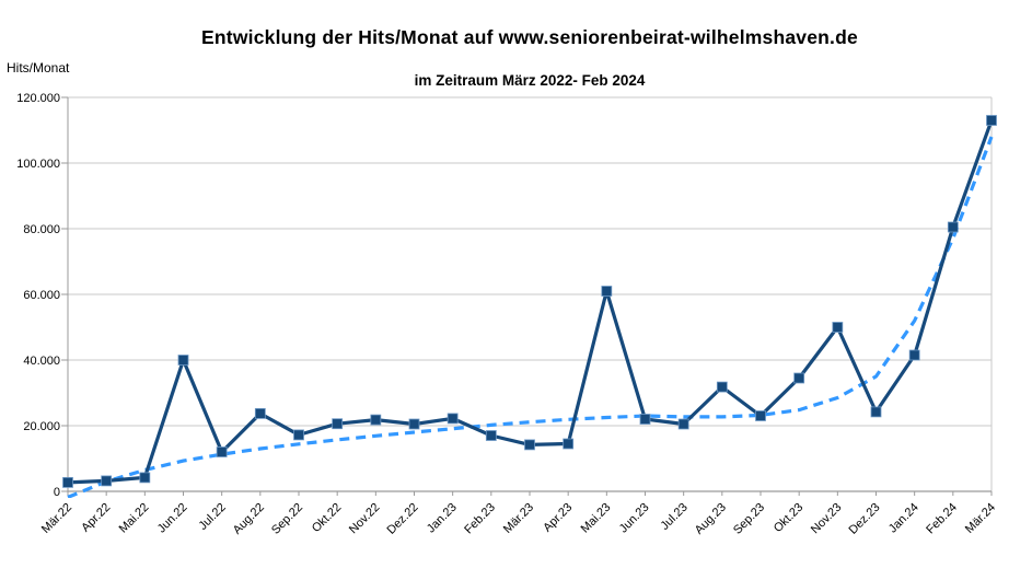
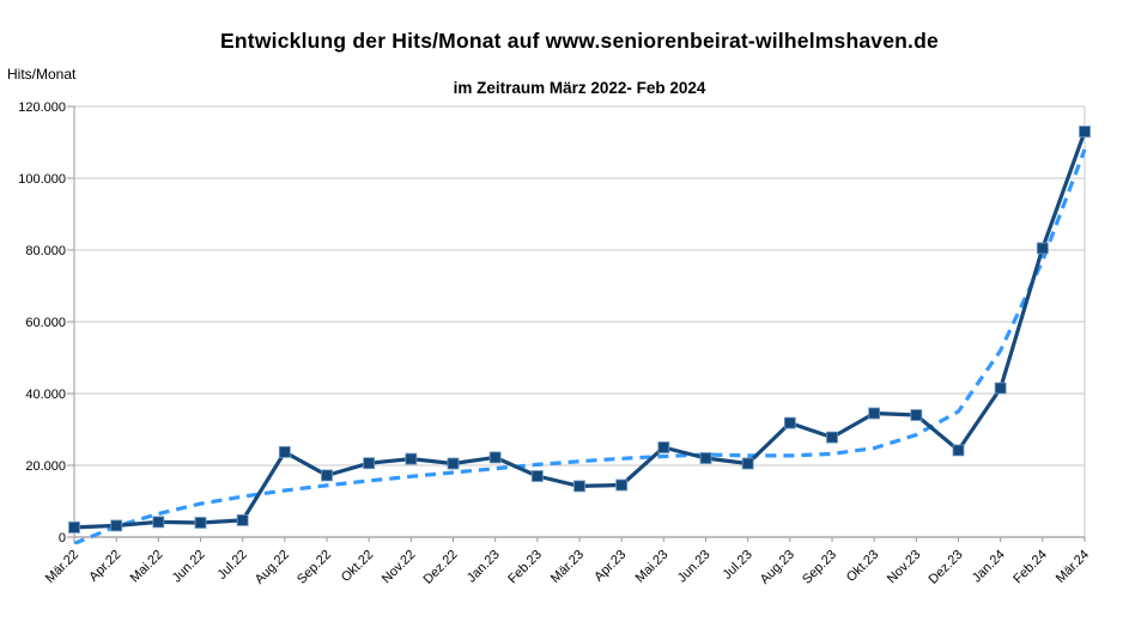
Hits/Monat/Jun.22: 40000 -> 4000
Hits/Monat/Jul.22: 12000 -> 5000
Hits/Monat/Mai.23: 61000 -> 25000
Hits/Monat/Sep.23: 23000 -> 28000
Hits/Monat/Nov.23: 50000 -> 34000
